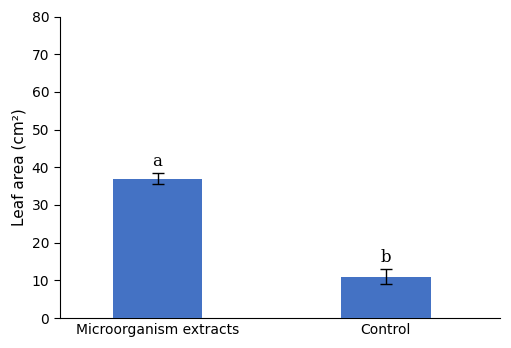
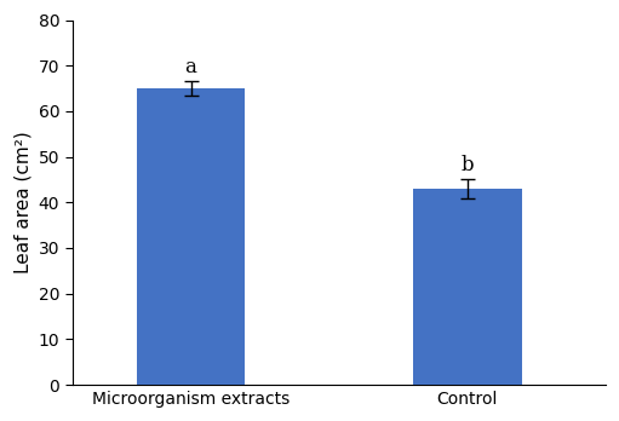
Microorganism extracts: 37 -> 65
Control: 11 -> 43
